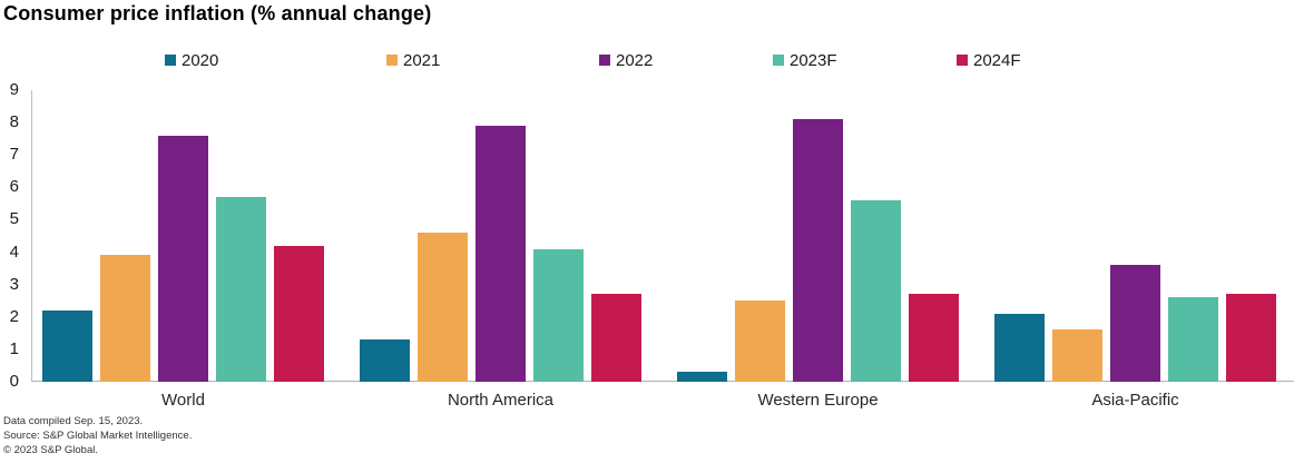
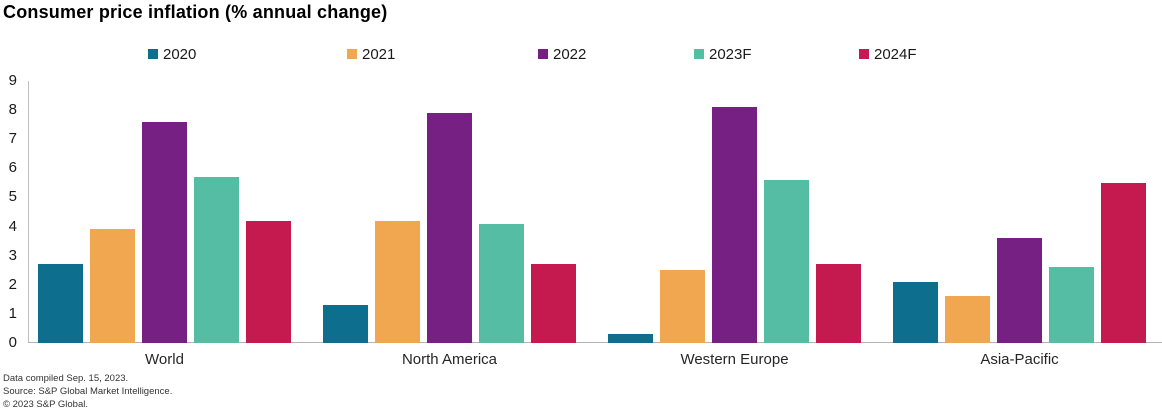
2020/World: 2.2 -> 2.7
2021/North America: 4.6 -> 4.2
2024F/Asia-Pacific: 2.7 -> 5.5
